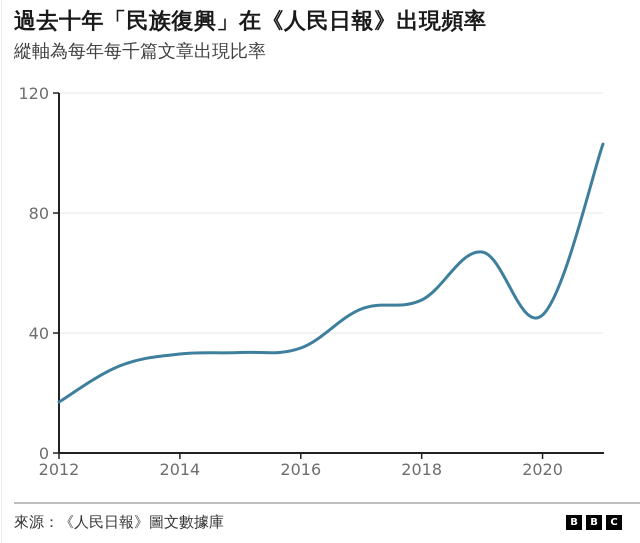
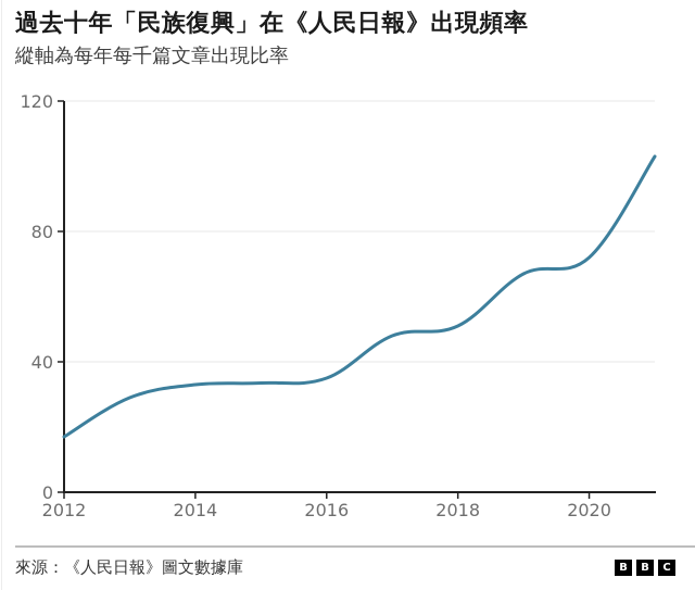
2020: 46 -> 72
